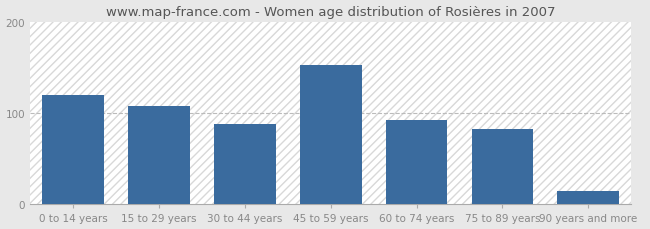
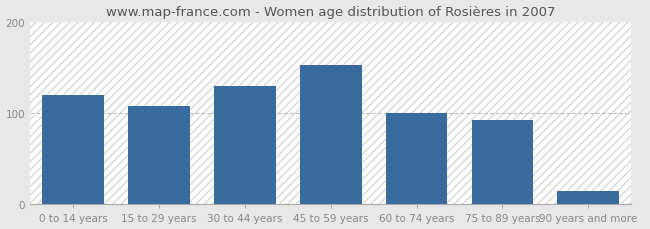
30 to 44 years: 88 -> 130
60 to 74 years: 92 -> 100
75 to 89 years: 82 -> 92
